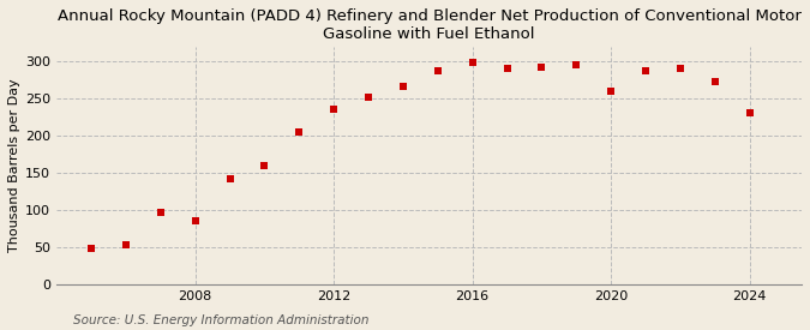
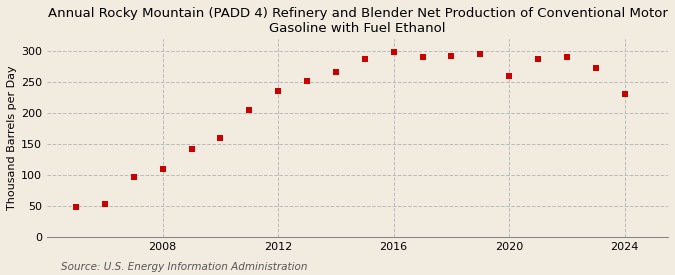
2008: 86 -> 110
